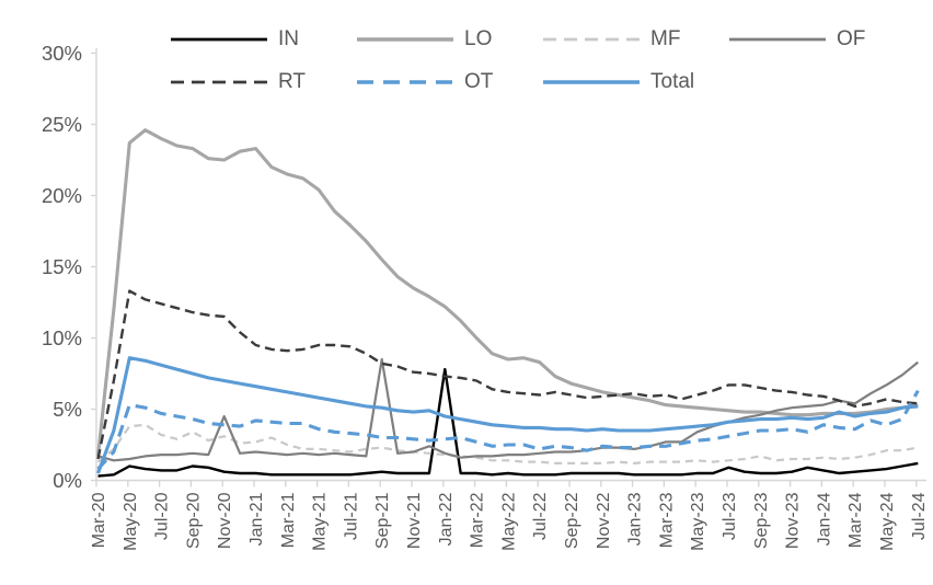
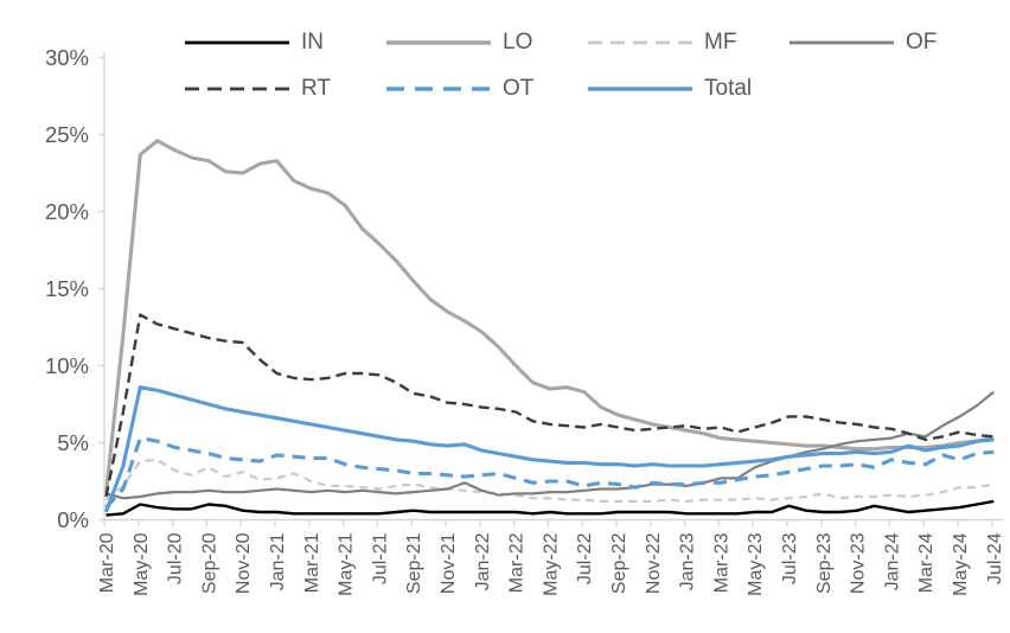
OF/Nov-20: 4.5% -> 1.8%
OF/Sep-21: 8.5% -> 1.8%
IN/Jan-22: 7.8% -> 0.5%
OT/Jul-24: 6.3% -> 4.4%
